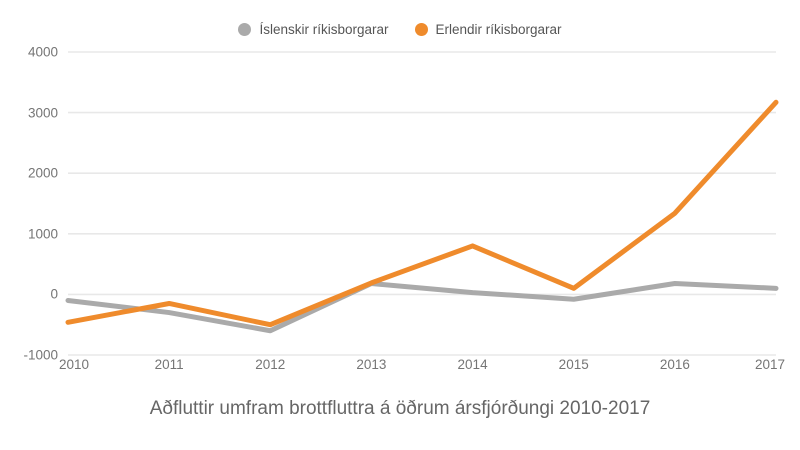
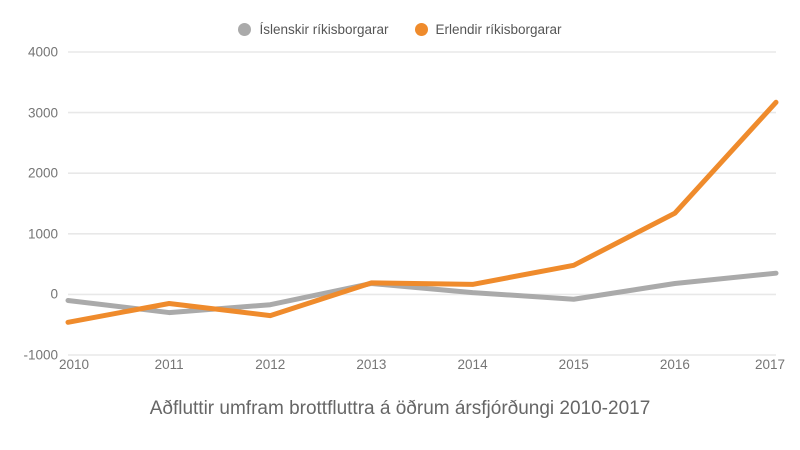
Íslenskir ríkisborgarar/2012: -600 -> -200
Erlendir ríkisborgarar/2012: -500 -> -400
Erlendir ríkisborgarar/2014: 800 -> 200
Erlendir ríkisborgarar/2015: 100 -> 500
Íslenskir ríkisborgarar/2017: 100 -> 400
